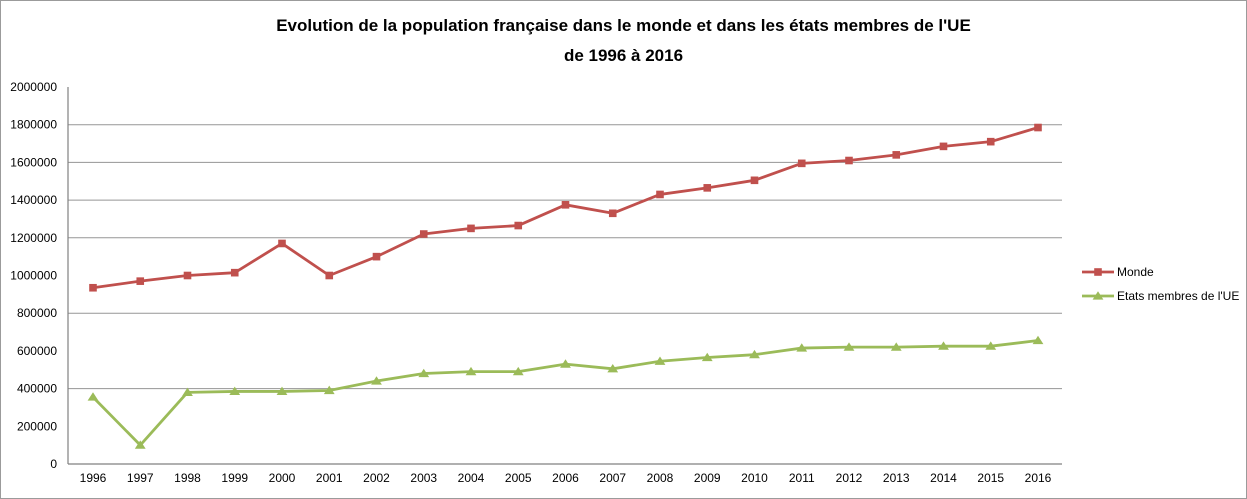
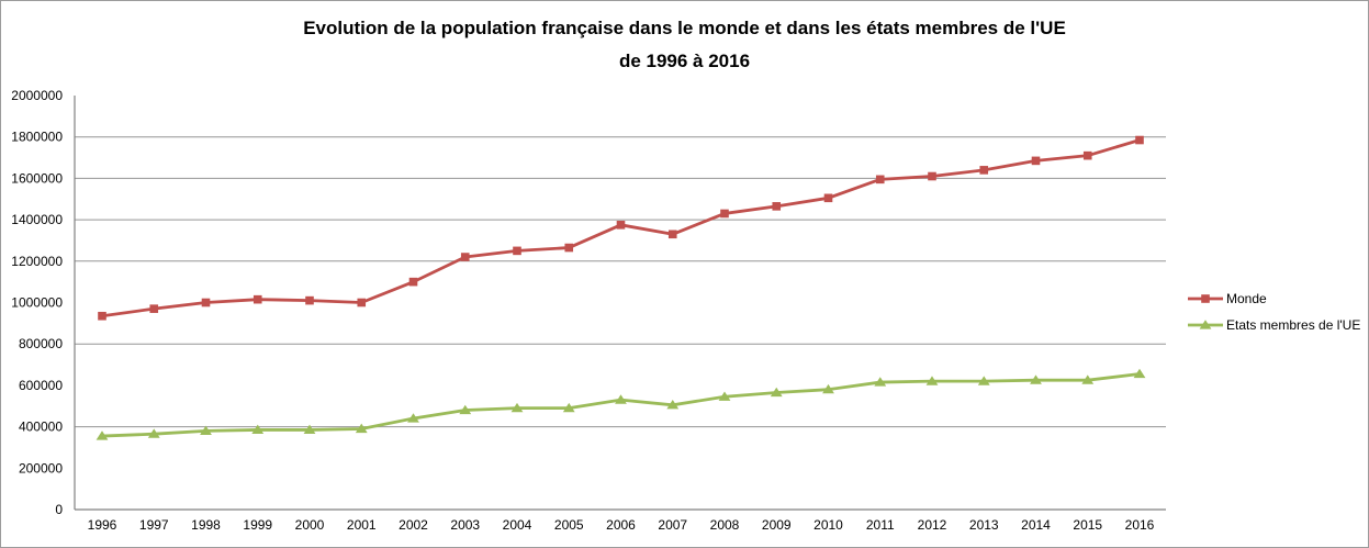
Etats membres de l'UE/1997: 100000 -> 360000
Monde/2000: 1170000 -> 1010000
